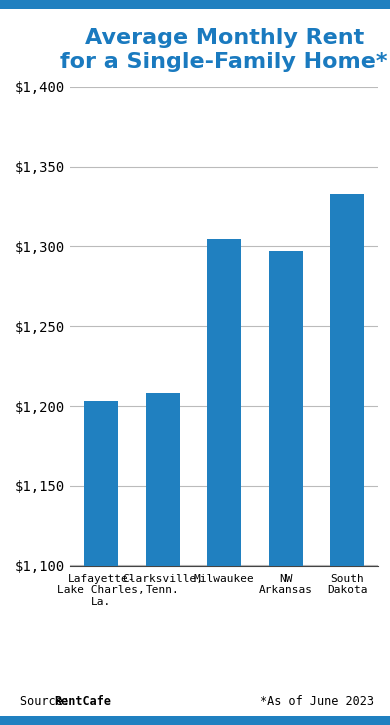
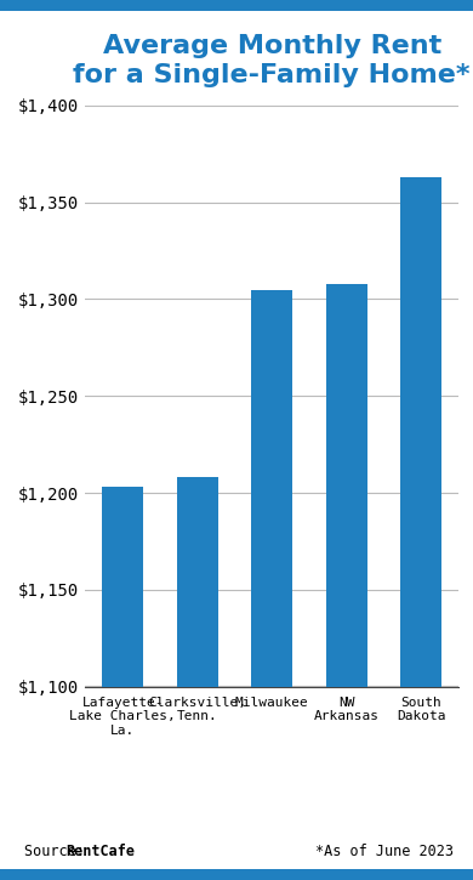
NW Arkansas: $1,297 -> $1,308
South Dakota: $1,333 -> $1,363
